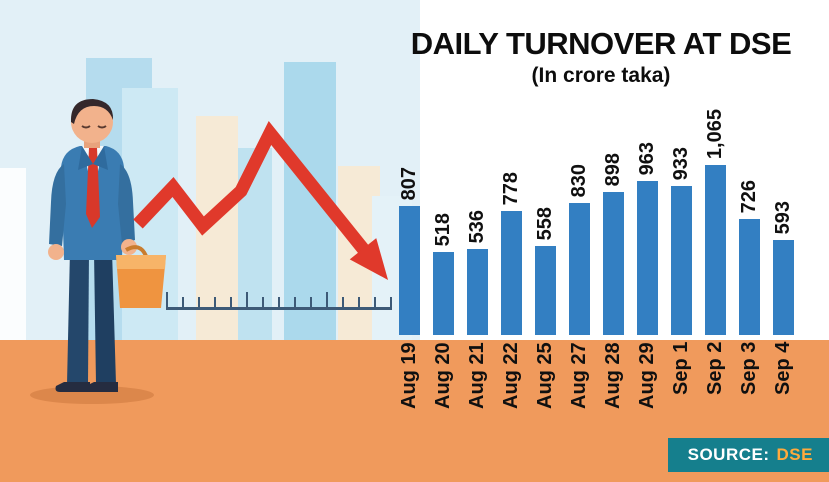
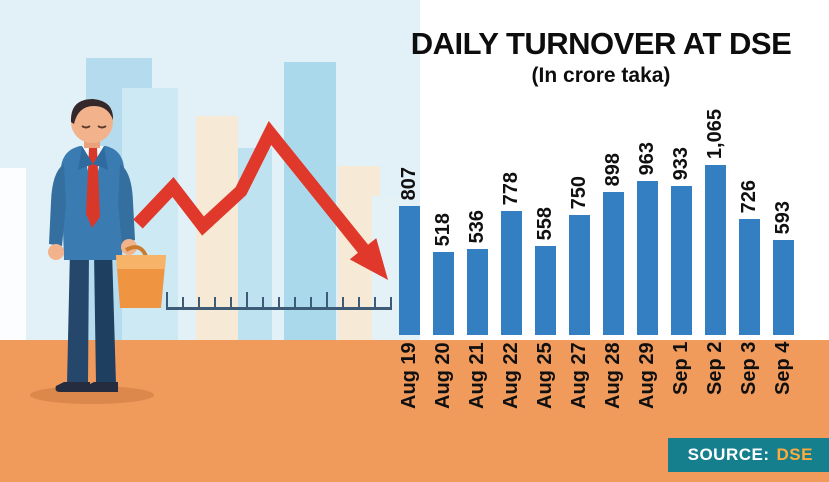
Aug 27: 830 -> 750
